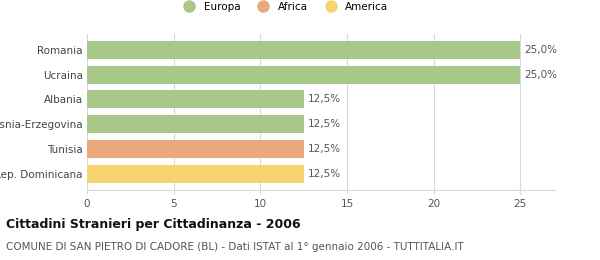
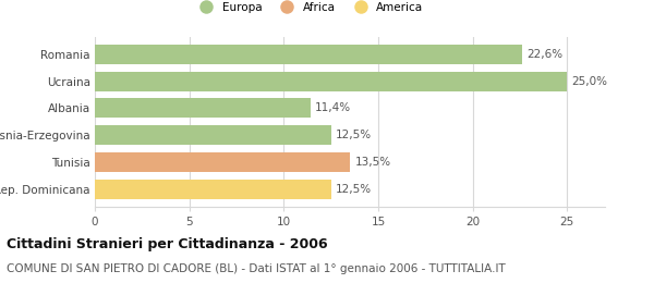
Romania: 25,0% -> 22,6%
Albania: 12,5% -> 11,4%
Tunisia: 12,5% -> 13,5%
